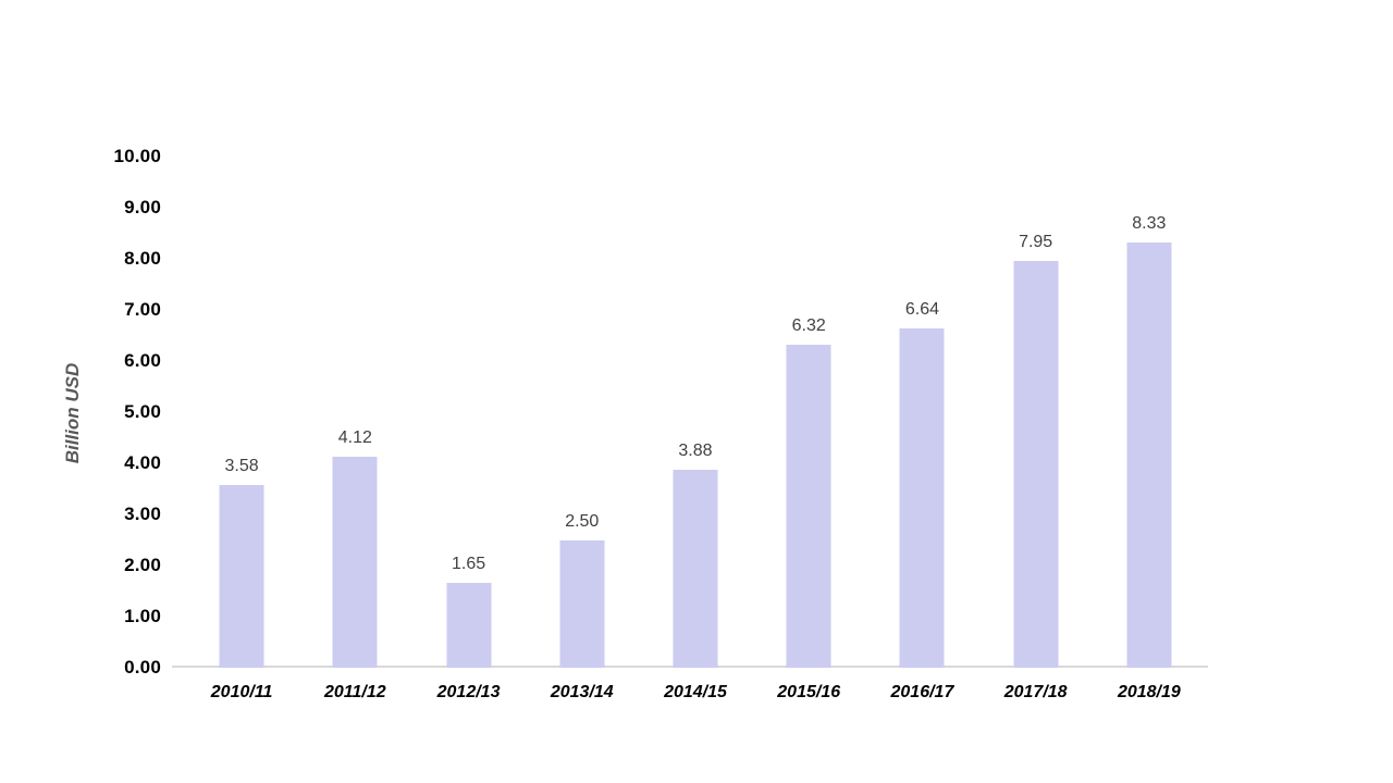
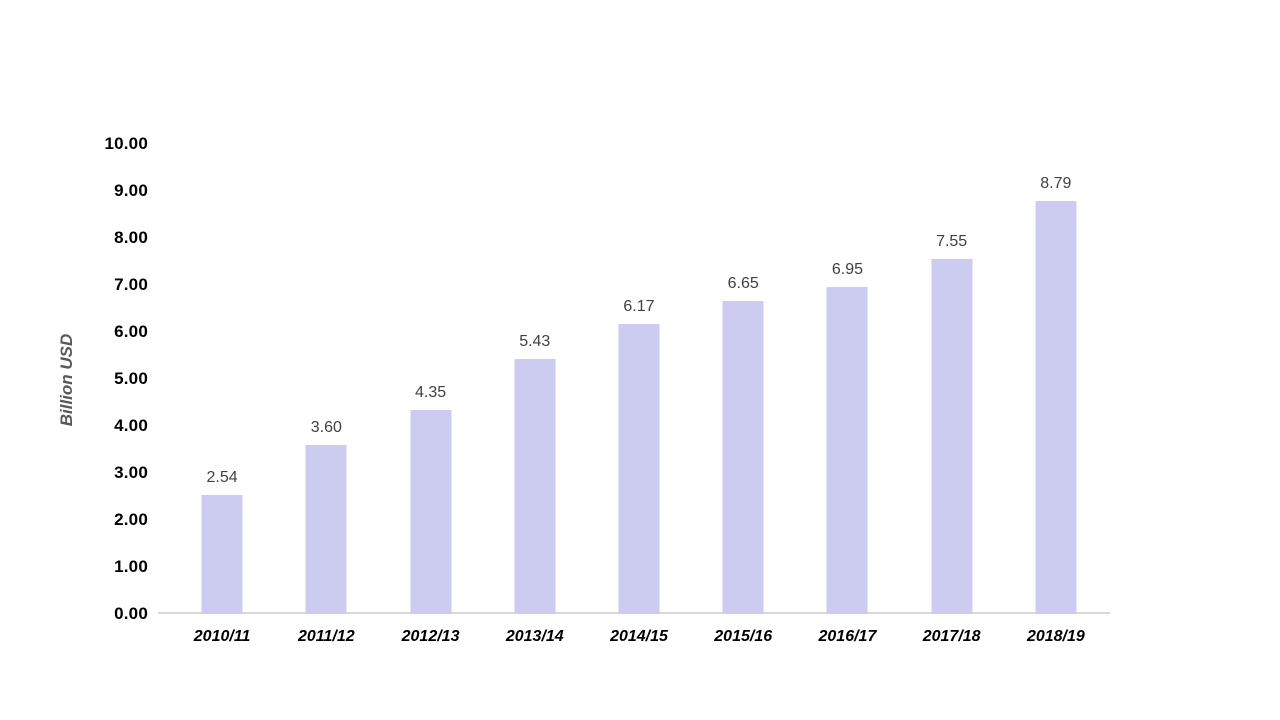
2010/11: 3.58 -> 2.54
2011/12: 4.12 -> 3.60
2012/13: 1.65 -> 4.35
2013/14: 2.50 -> 5.43
2014/15: 3.88 -> 6.17
2015/16: 6.32 -> 6.65
2016/17: 6.64 -> 6.95
2017/18: 7.95 -> 7.55
2018/19: 8.33 -> 8.79
